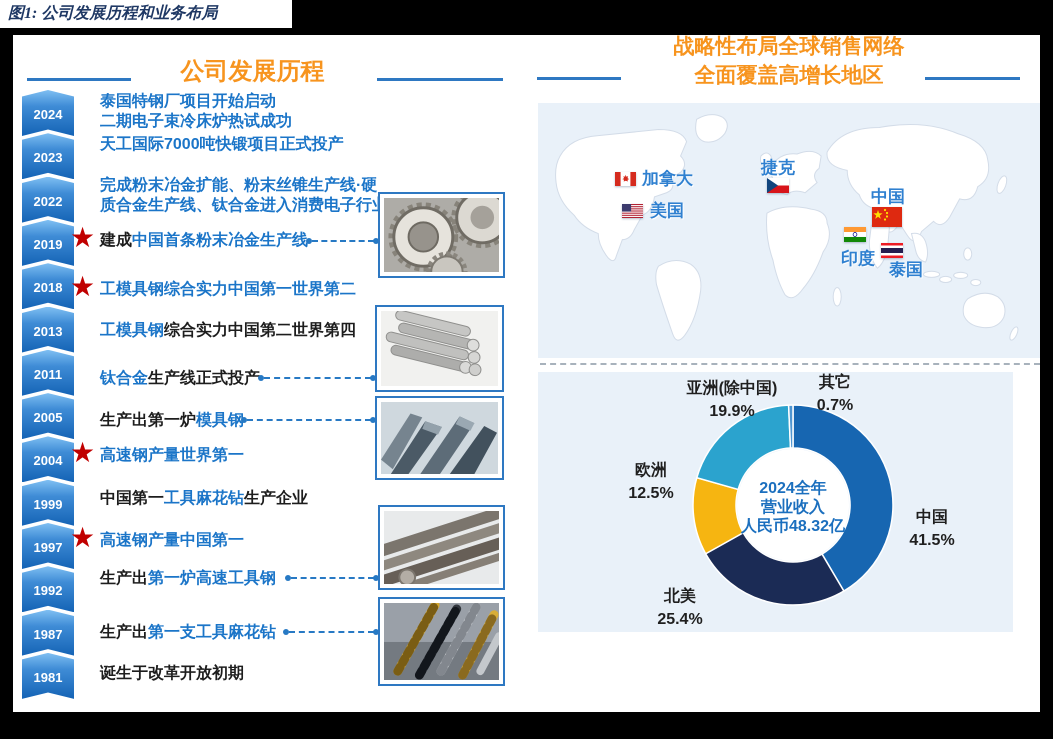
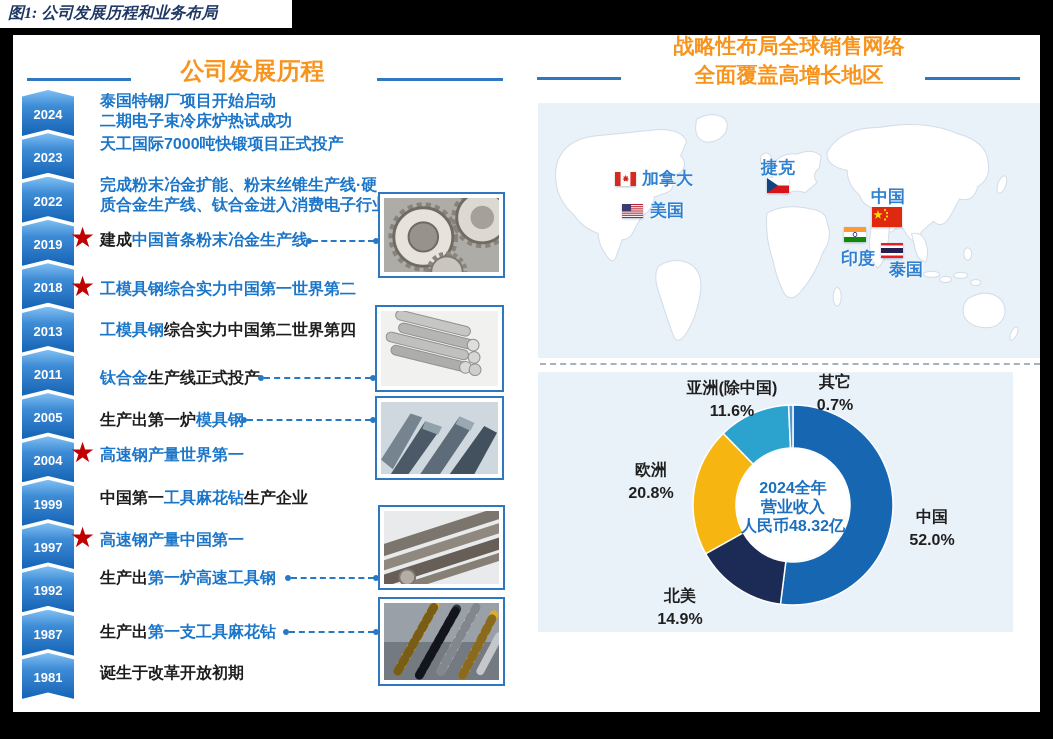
中国: 41.5% -> 52.0%
北美: 25.4% -> 14.9%
欧洲: 12.5% -> 20.8%
亚洲(除中国): 19.9% -> 11.6%
